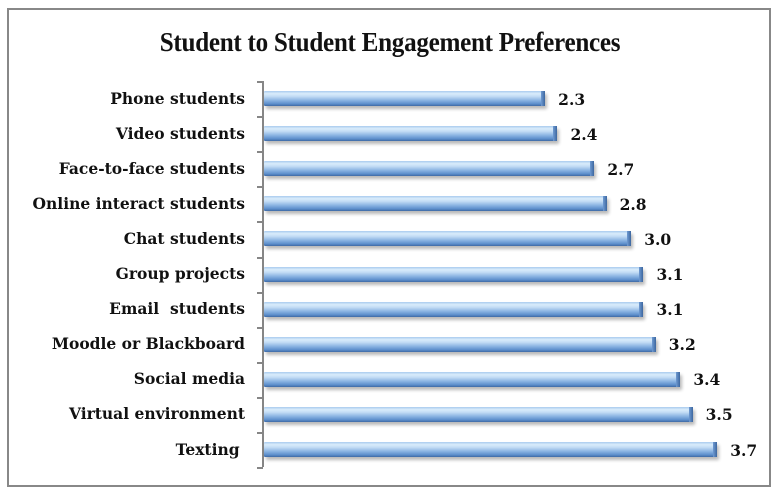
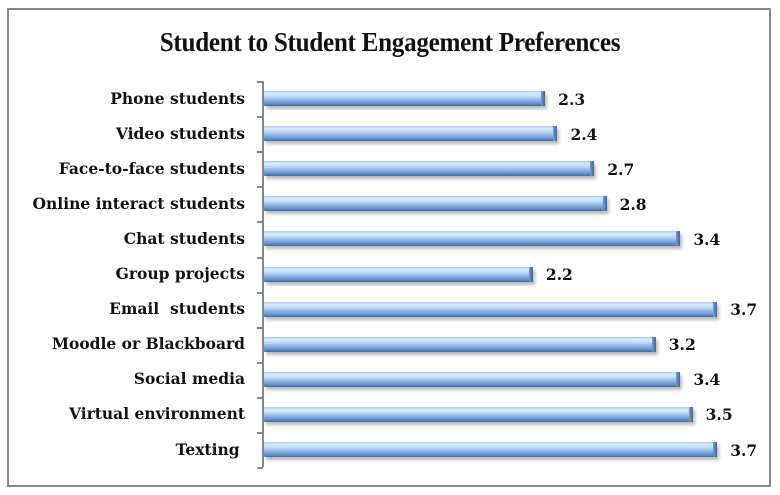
Chat students: 3.0 -> 3.4
Group projects: 3.1 -> 2.2
Email students: 3.1 -> 3.7
